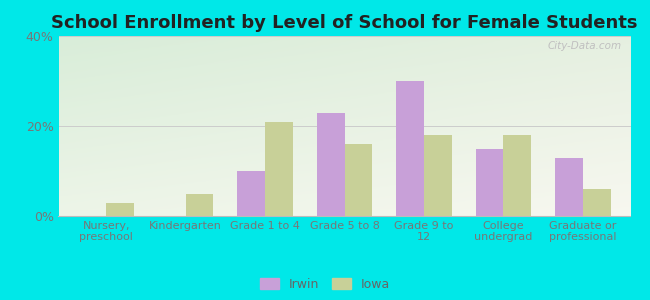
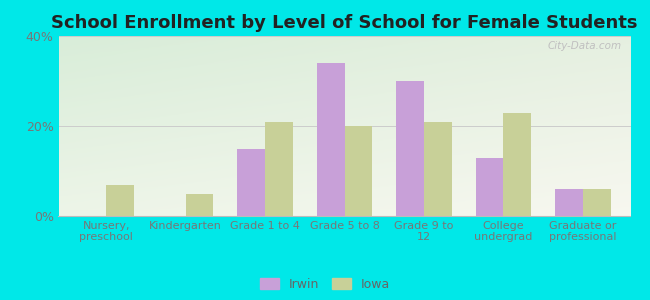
Iowa/Nursery, preschool: 3% -> 7%
Irwin/Grade 1 to 4: 10% -> 15%
Irwin/Grade 5 to 8: 23% -> 34%
Iowa/Grade 5 to 8: 16% -> 20%
Iowa/Grade 9 to 12: 18% -> 21%
Irwin/College undergrad: 15% -> 13%
Iowa/College undergrad: 18% -> 23%
Irwin/Graduate or professional: 13% -> 6%
